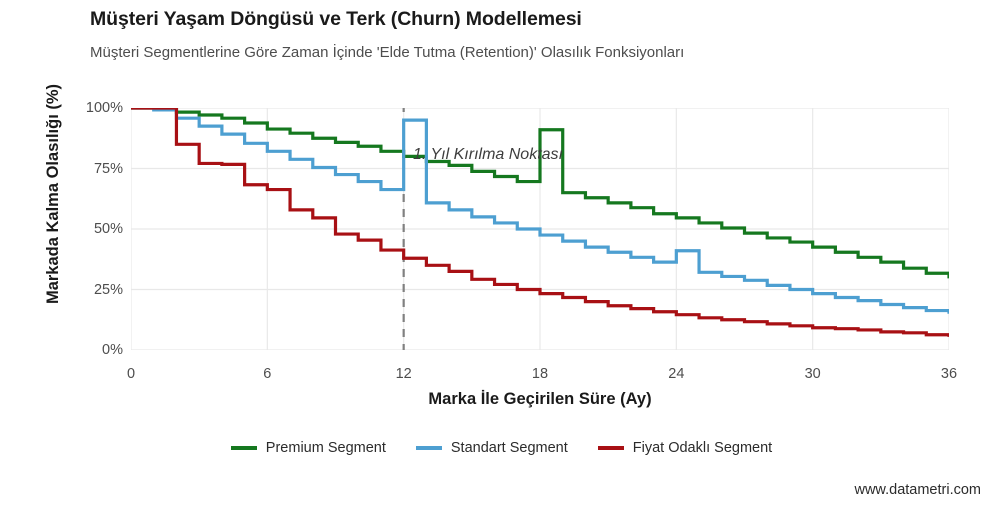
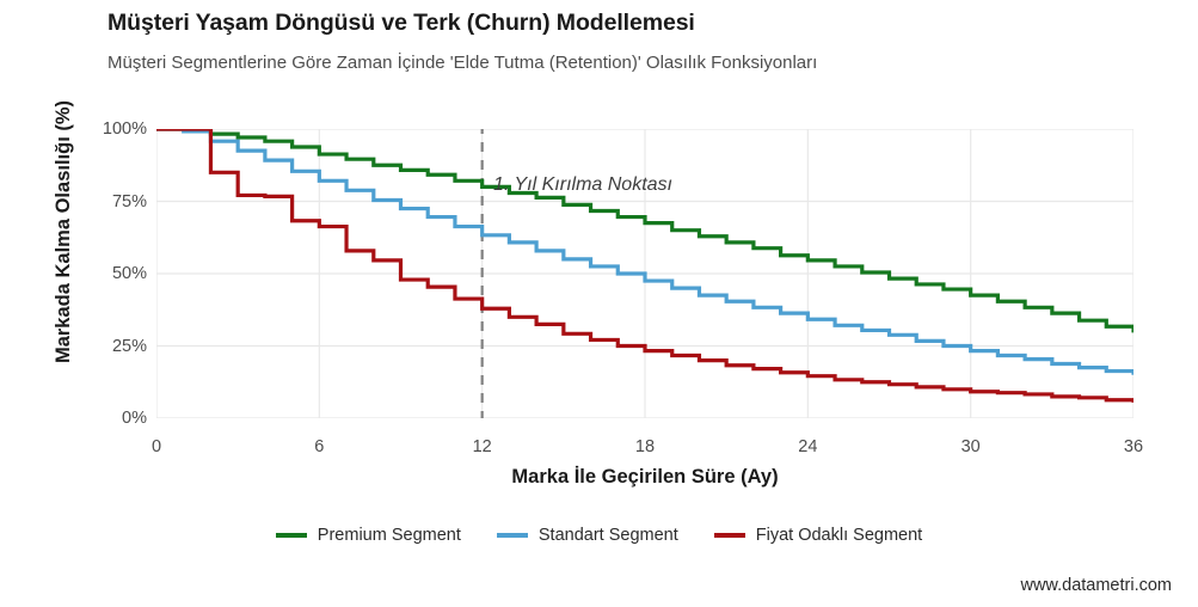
Standart Segment/12: 95% -> 63%
Premium Segment/18: 91% -> 68%
Standart Segment/24: 41% -> 34%
